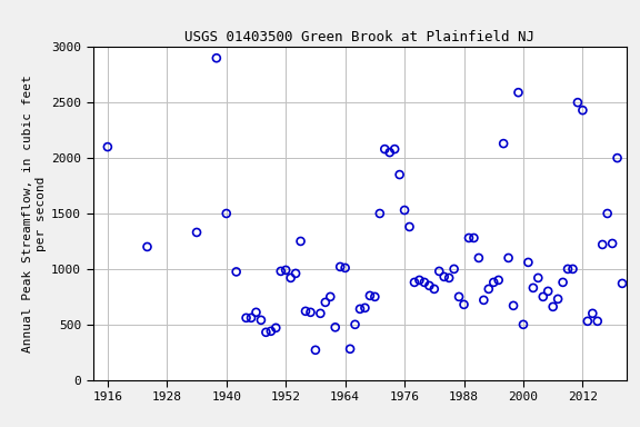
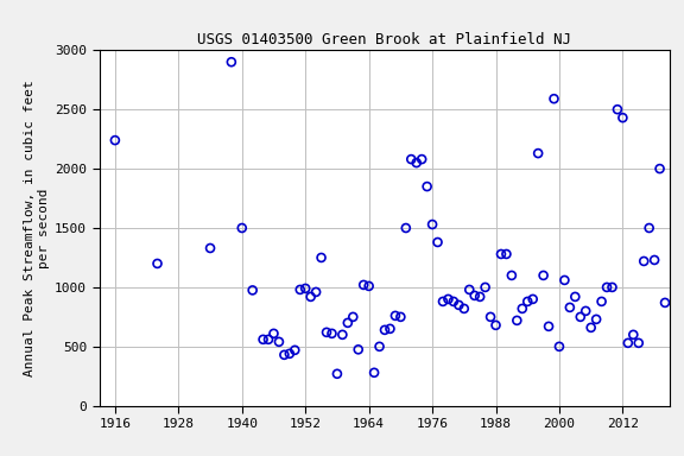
1916: 2100 -> 2240
